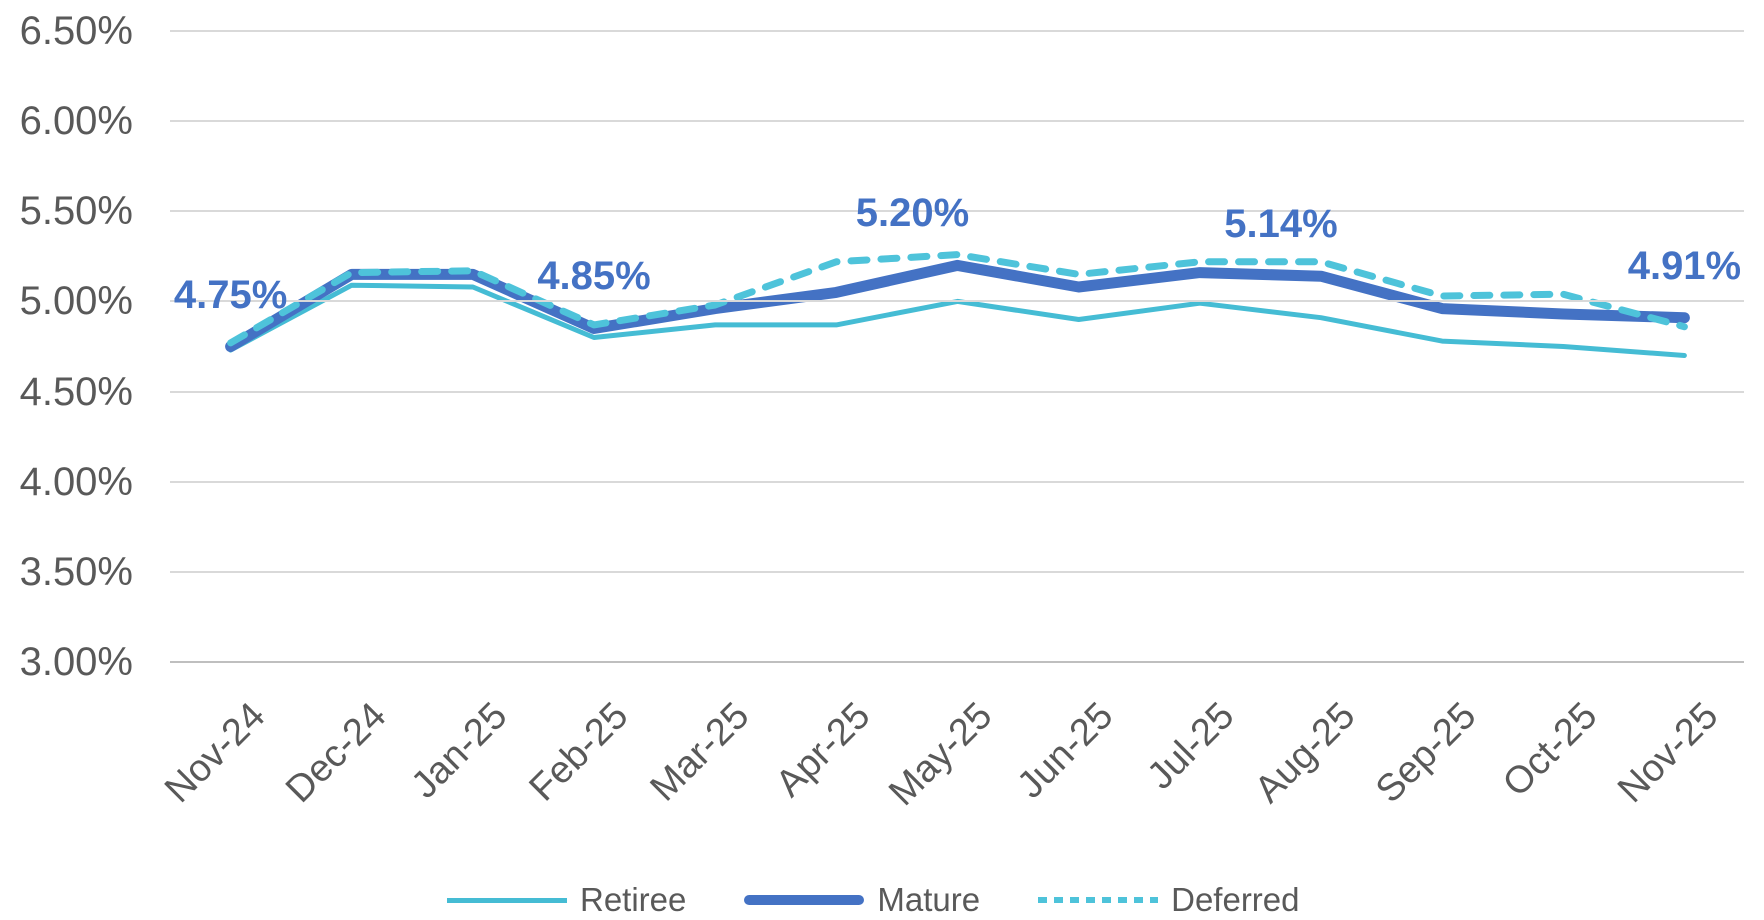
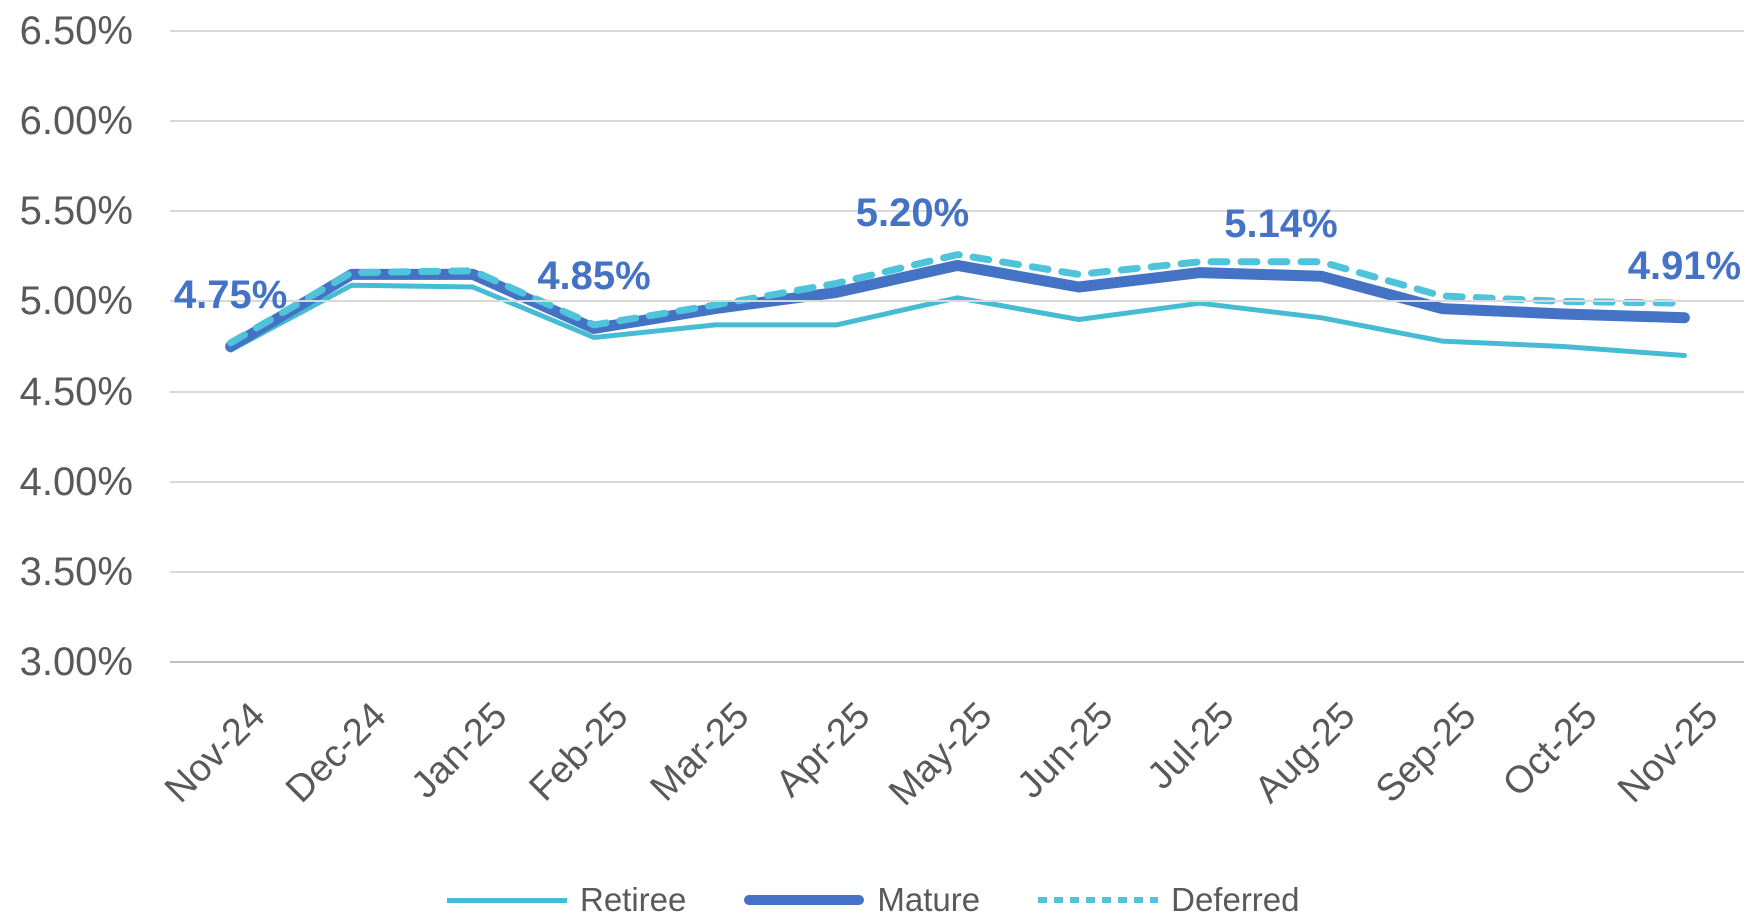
Deferred/Apr-25: 5.22% -> 5.10%
Retiree/May-25: 5.00% -> 5.02%
Deferred/Oct-25: 5.04% -> 5.00%
Deferred/Nov-25: 4.86% -> 4.99%
